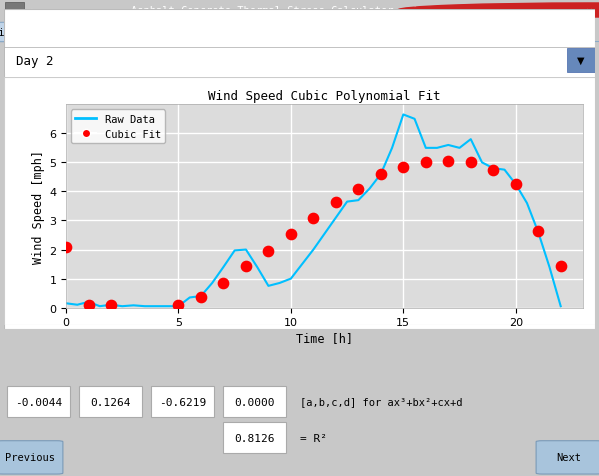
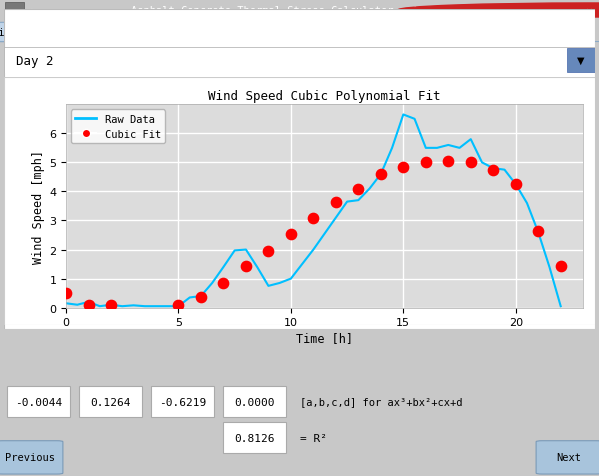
Cubic Fit/0: 2.10 -> 0.50
